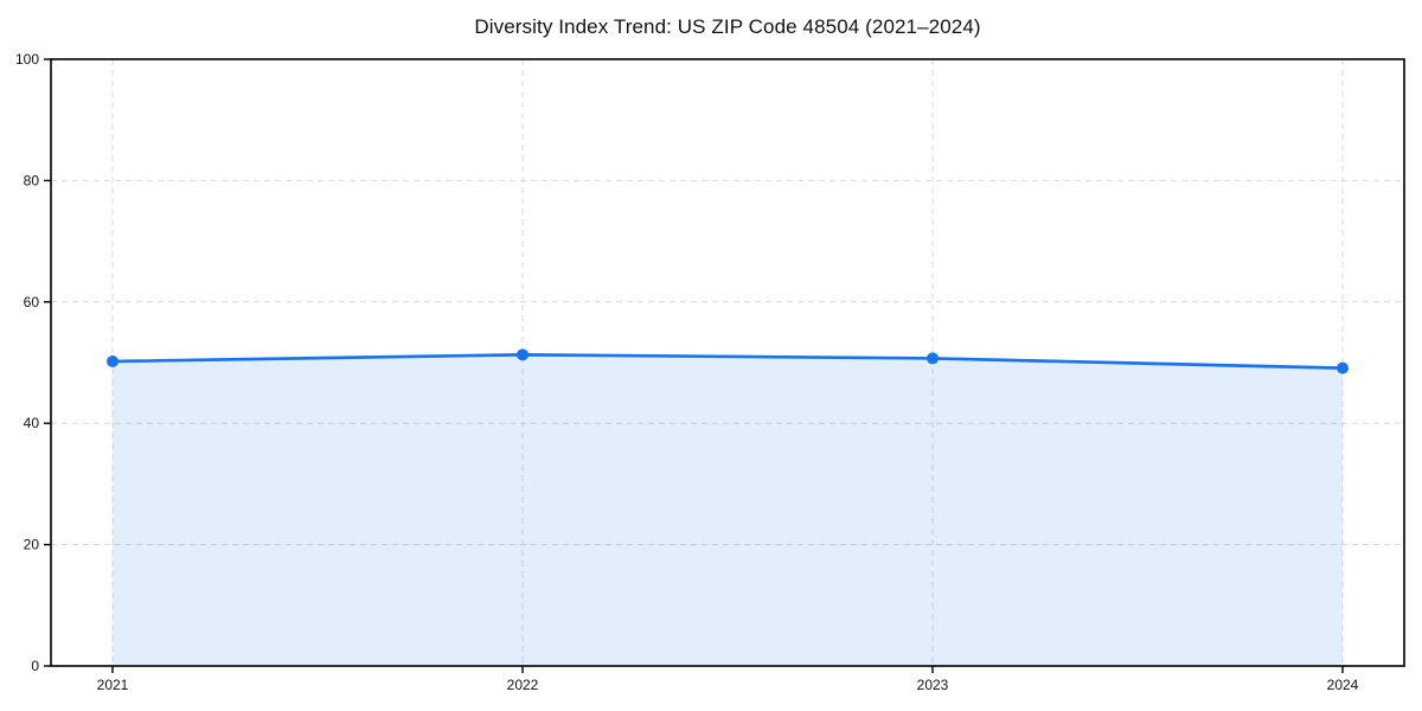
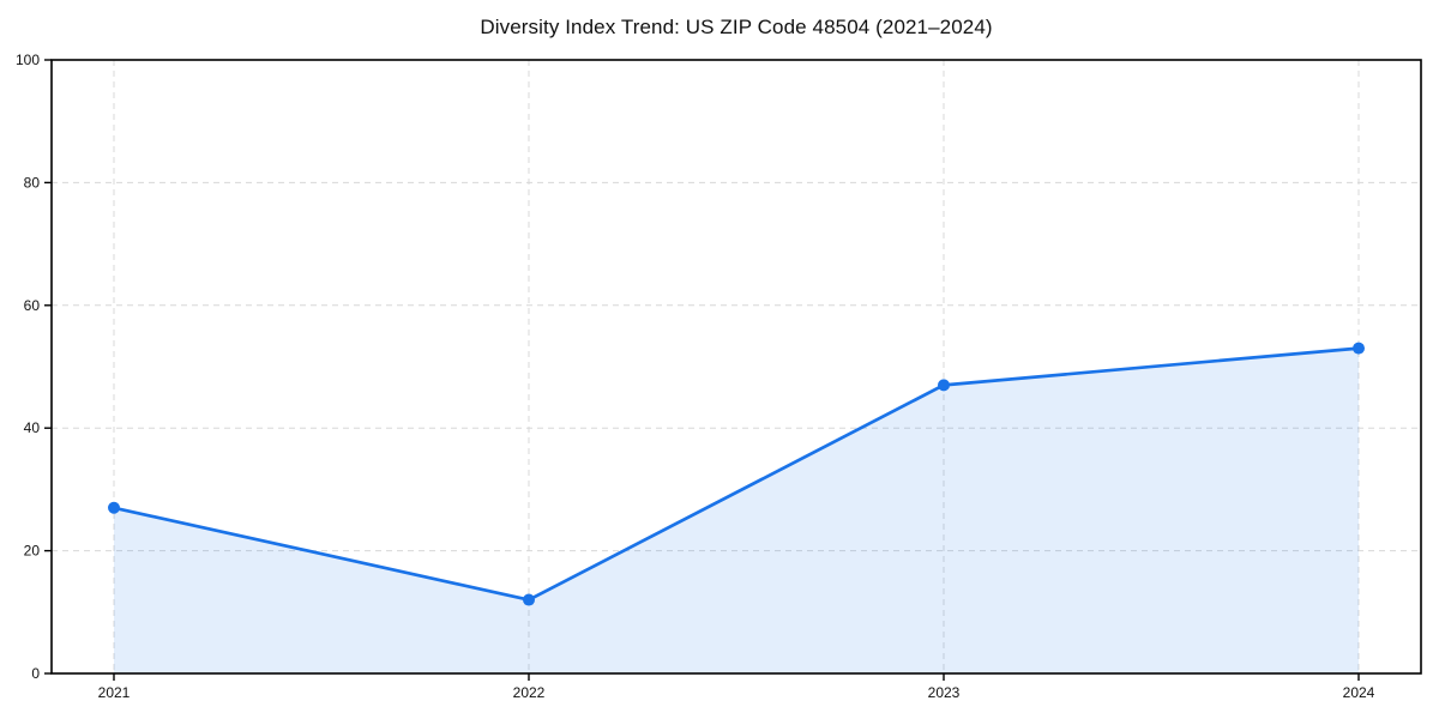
2021: 50 -> 27
2022: 51 -> 12
2023: 51 -> 47
2024: 49 -> 53
